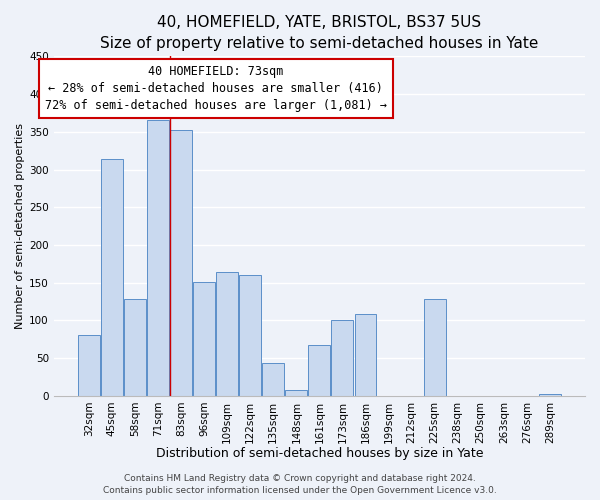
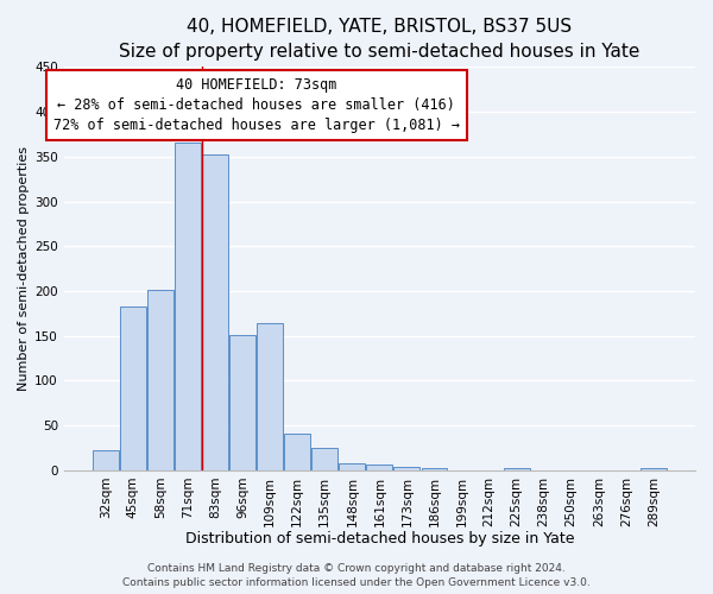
32sqm: 80 -> 22
45sqm: 314 -> 183
58sqm: 128 -> 201
122sqm: 160 -> 41
135sqm: 44 -> 25
161sqm: 68 -> 6
173sqm: 100 -> 4
186sqm: 108 -> 2
225sqm: 128 -> 3
